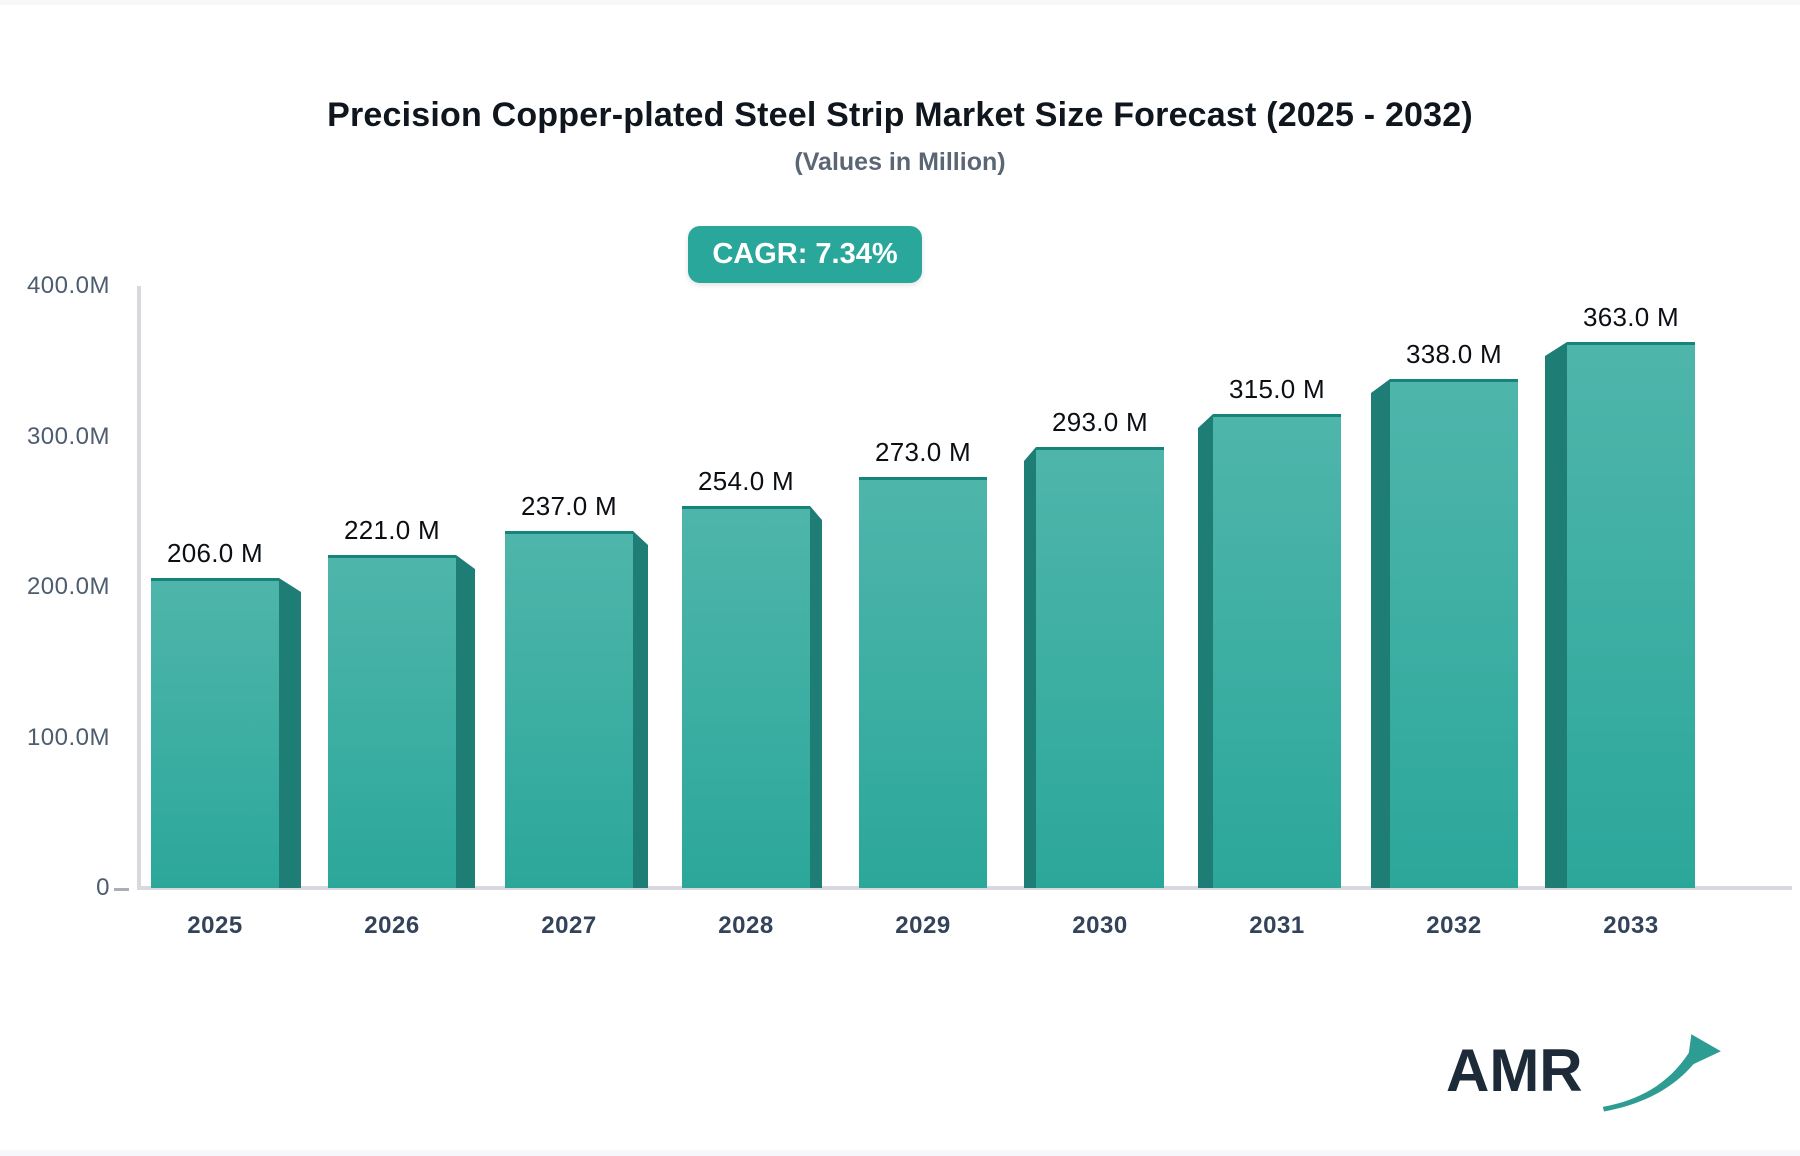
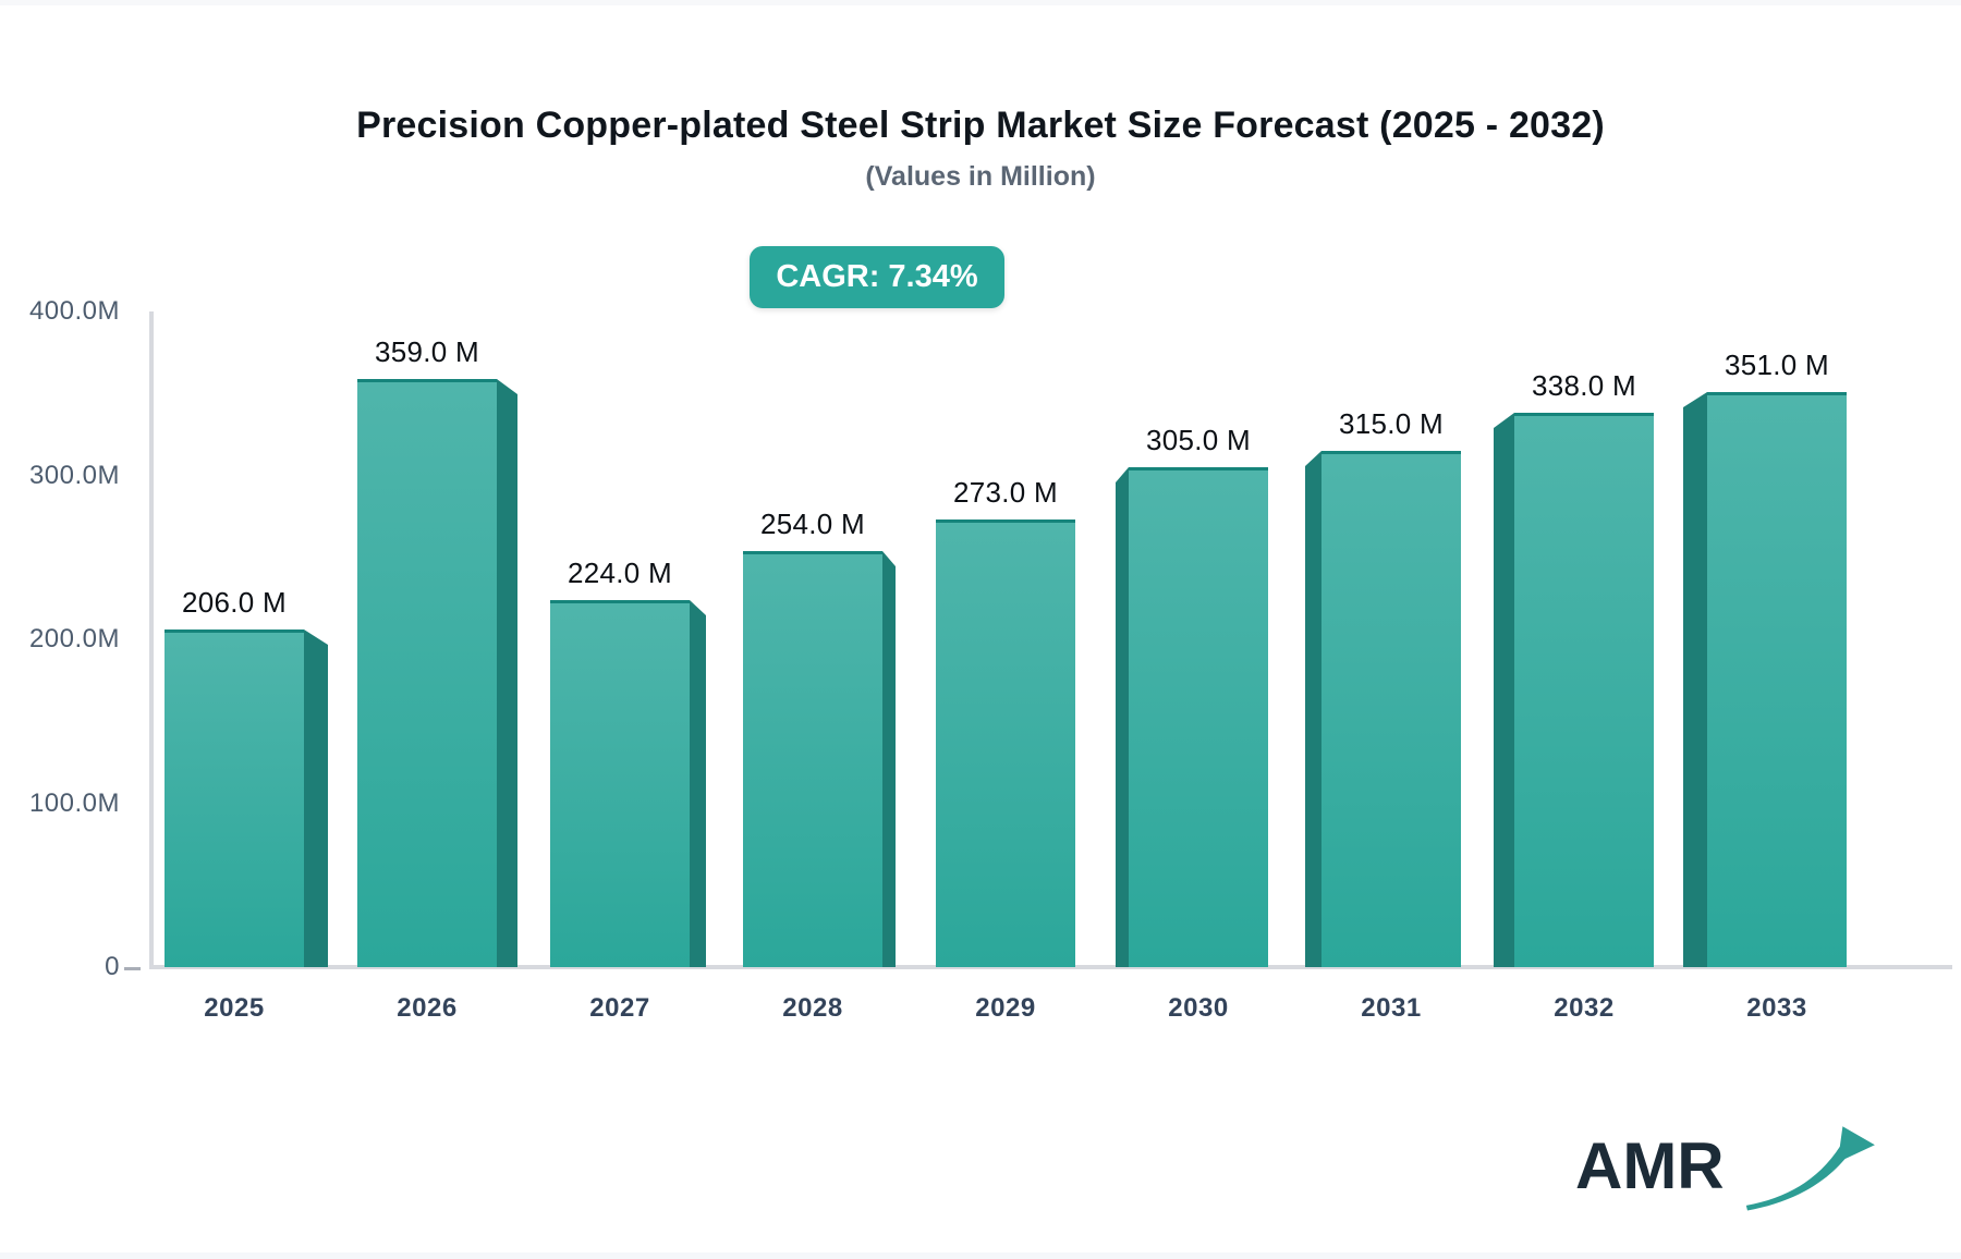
2026: 221.0 -> 359.0
2027: 237.0 -> 224.0
2030: 293.0 -> 305.0
2033: 363.0 -> 351.0
